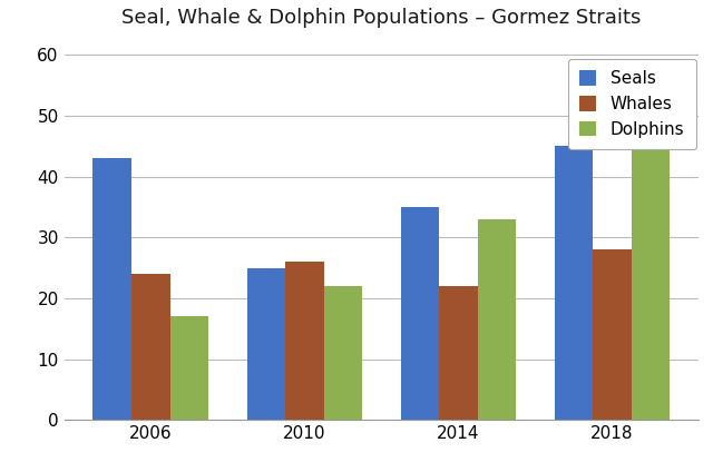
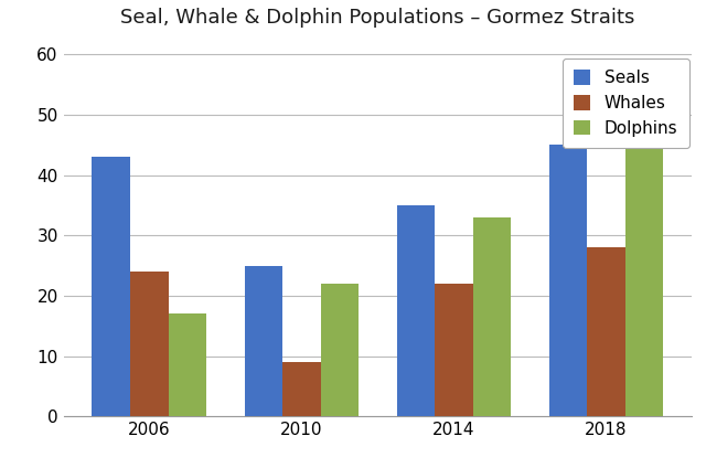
Whales/2010: 26 -> 9
